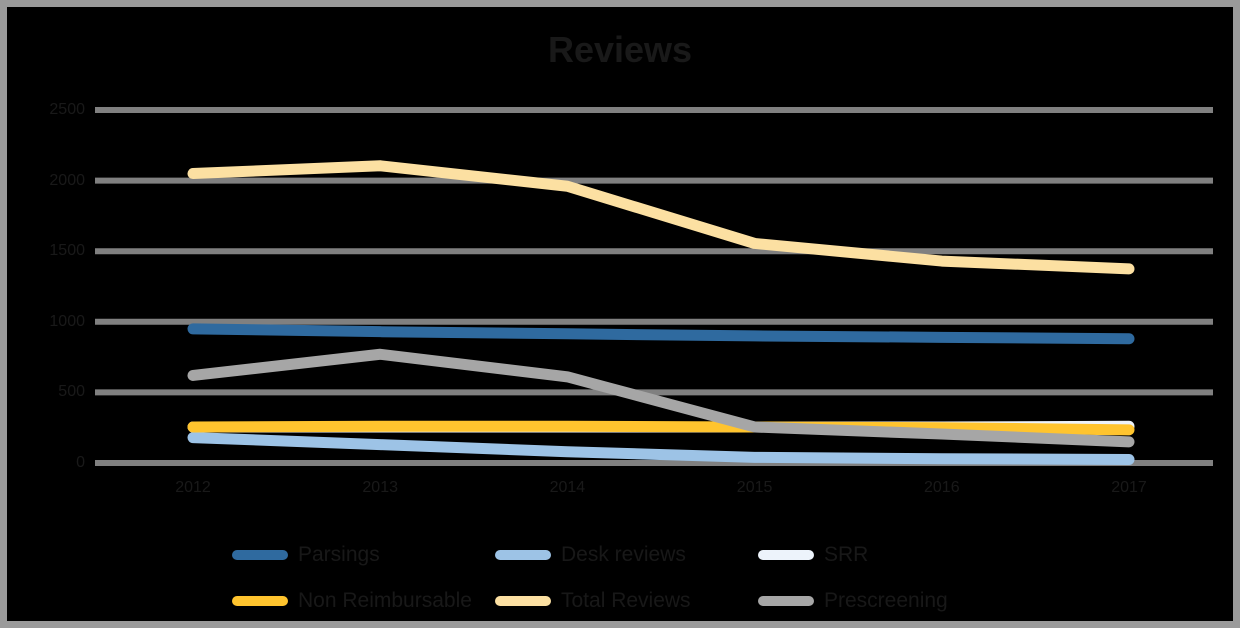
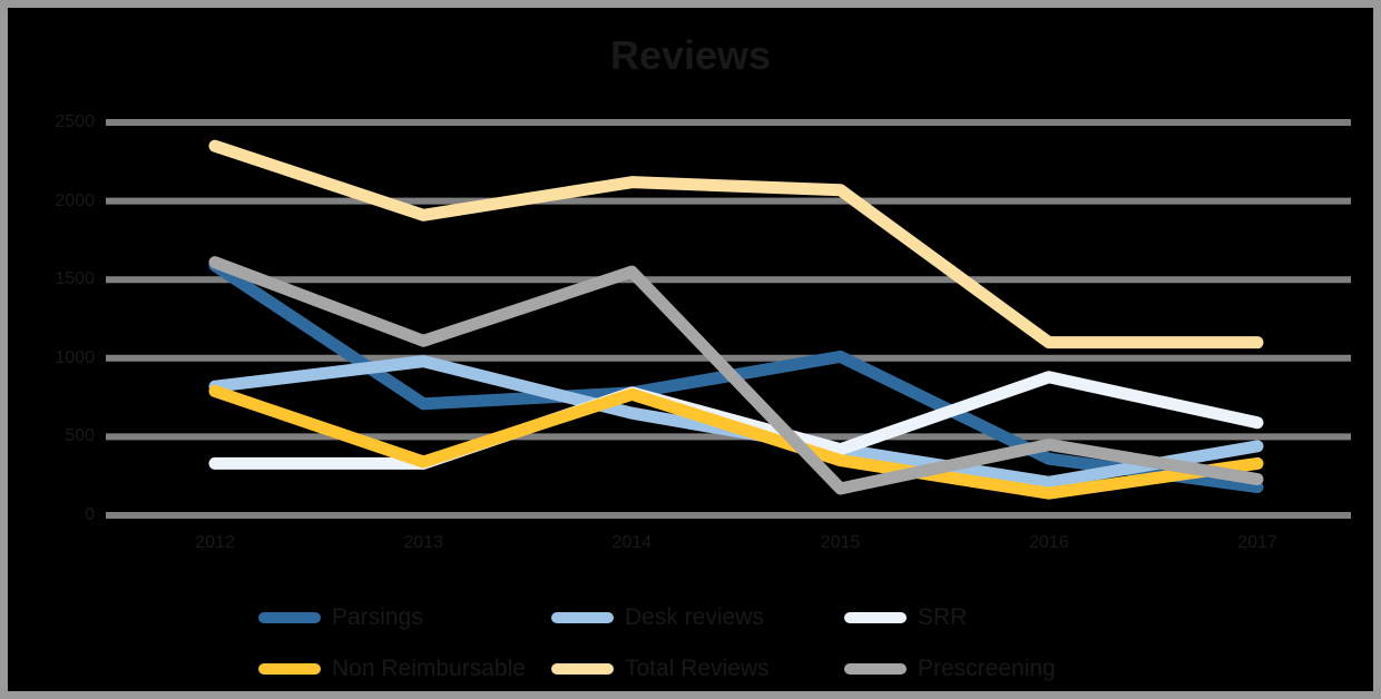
Parsings/2012: 950 -> 1590
Desk reviews/2012: 180 -> 820
SRR/2012: 260 -> 330
Non Reimbursable/2012: 260 -> 790
Total Reviews/2012: 2050 -> 2350
Prescreening/2012: 620 -> 1610
Parsings/2013: 930 -> 710
Desk reviews/2013: 130 -> 980
SRR/2013: 260 -> 330
Non Reimbursable/2013: 260 -> 340
Total Reviews/2013: 2100 -> 1910
Prescreening/2013: 770 -> 1110
Parsings/2014: 920 -> 780
Desk reviews/2014: 80 -> 650
SRR/2014: 260 -> 780
Non Reimbursable/2014: 260 -> 770
Total Reviews/2014: 1960 -> 2120
Prescreening/2014: 610 -> 1550
Parsings/2015: 900 -> 1010
Desk reviews/2015: 40 -> 420
SRR/2015: 260 -> 420
Non Reimbursable/2015: 260 -> 350
Total Reviews/2015: 1560 -> 2070
Prescreening/2015: 260 -> 170
Parsings/2016: 890 -> 360
Desk reviews/2016: 30 -> 210
SRR/2016: 260 -> 880
Non Reimbursable/2016: 250 -> 140
Total Reviews/2016: 1430 -> 1100
Prescreening/2016: 200 -> 450
Parsings/2017: 880 -> 180
Desk reviews/2017: 20 -> 440
SRR/2017: 260 -> 590
Non Reimbursable/2017: 240 -> 330
Total Reviews/2017: 1380 -> 1100
Prescreening/2017: 150 -> 230
